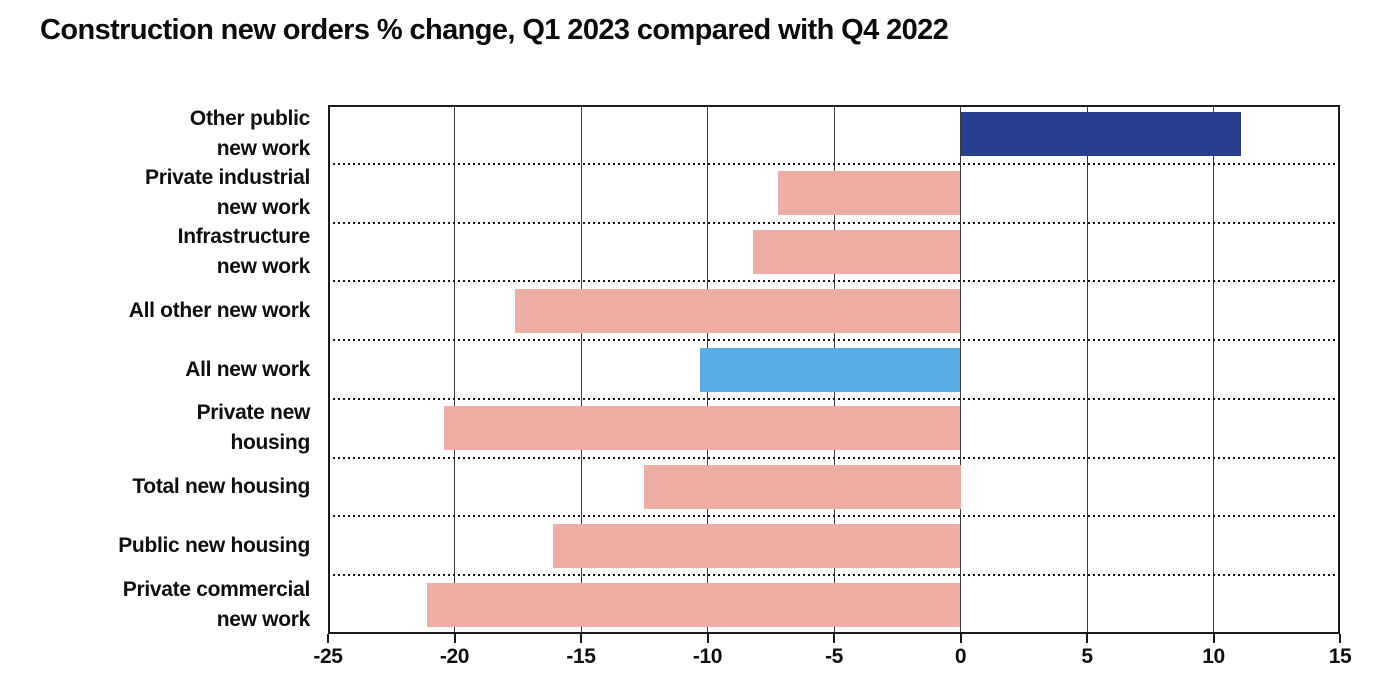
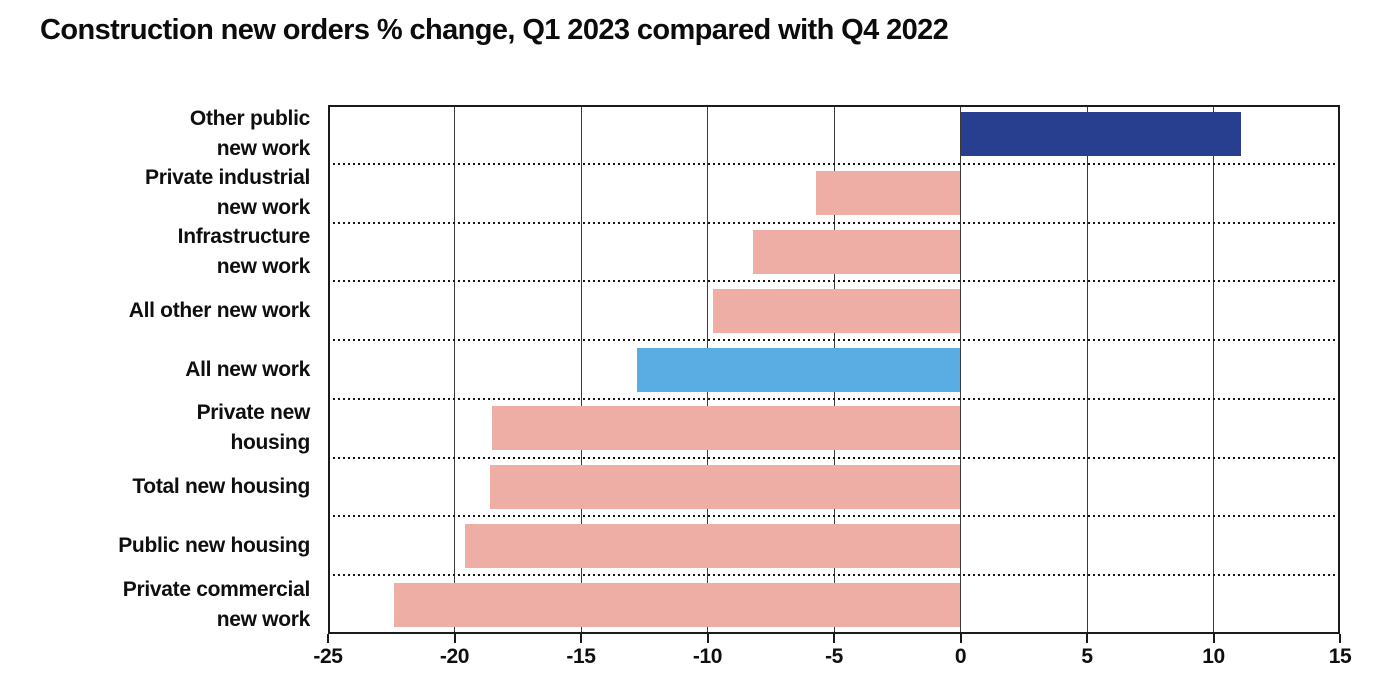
Private industrial new work: -7.2 -> -5.7
All other new work: -17.6 -> -9.8
All new work: -10.3 -> -12.8
Private new housing: -20.4 -> -18.5
Total new housing: -12.5 -> -18.6
Public new housing: -16.1 -> -19.6
Private commercial new work: -21.1 -> -22.4
